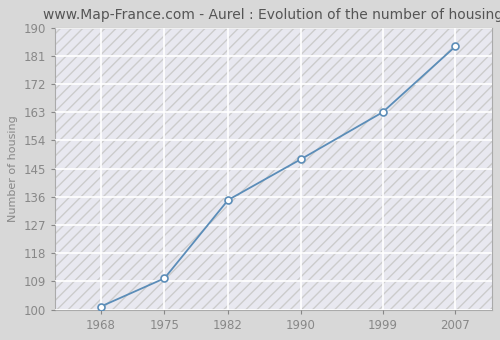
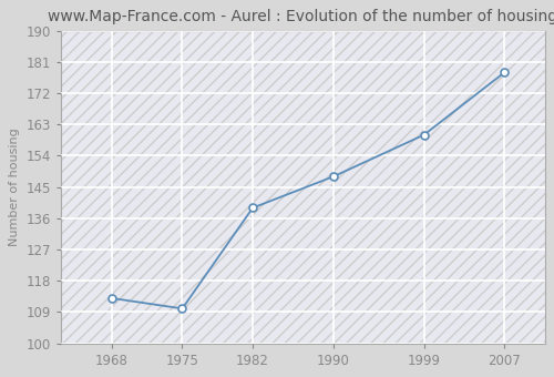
1968: 101 -> 113
1982: 135 -> 139
1999: 163 -> 160
2007: 184 -> 178
